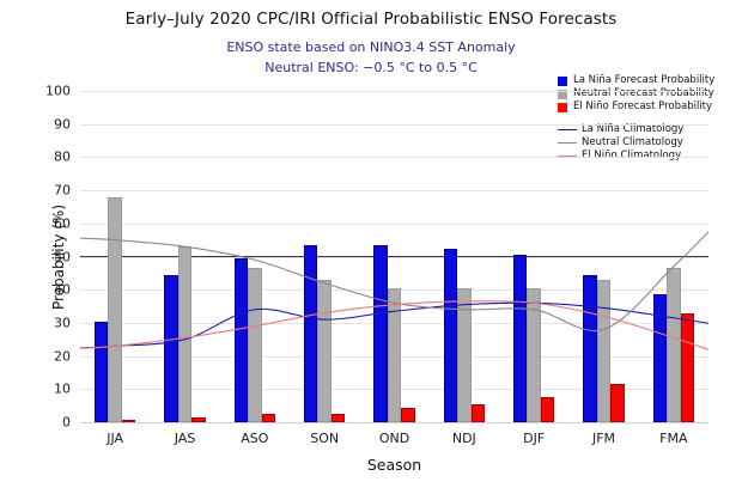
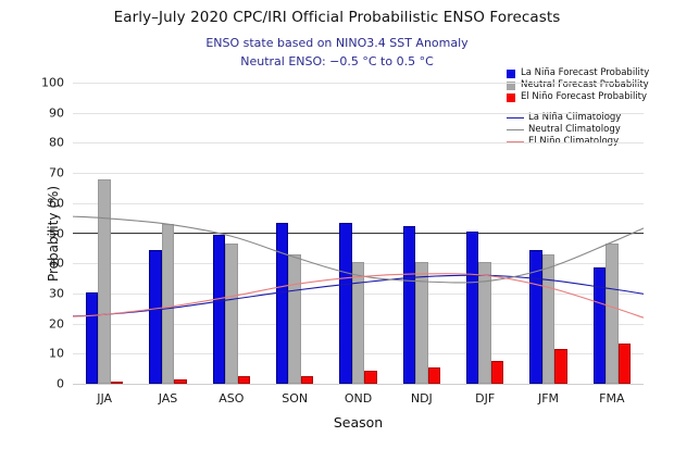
La Niña Climatology/ASO: 34 -> 28
Neutral Climatology/JFM: 28 -> 38
El Niño Forecast Probability/FMA: 33 -> 14
